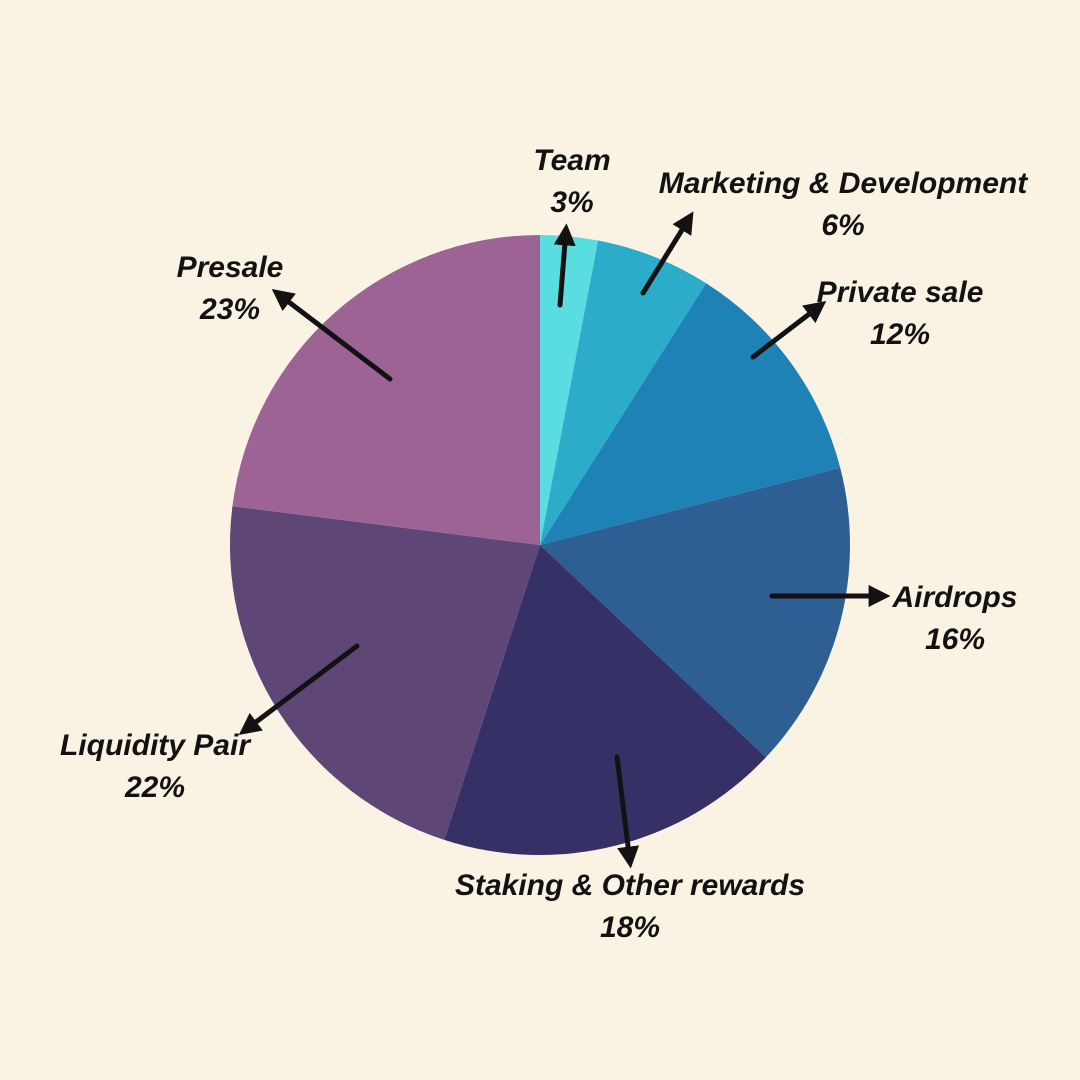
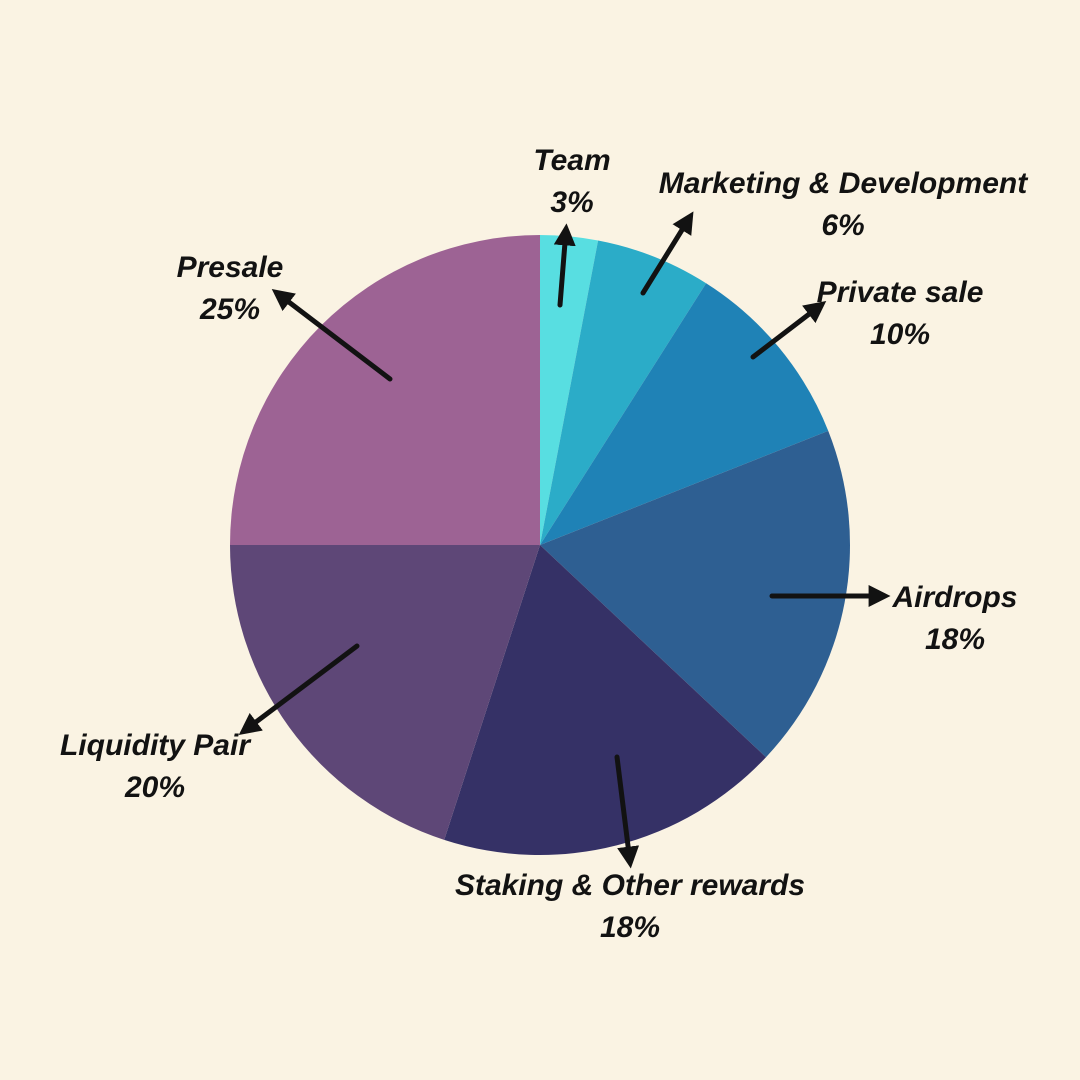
Private sale: 12% -> 10%
Airdrops: 16% -> 18%
Liquidity Pair: 22% -> 20%
Presale: 23% -> 25%
